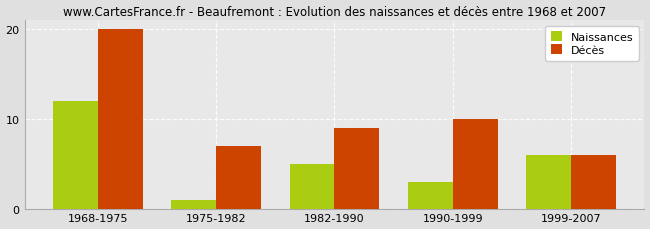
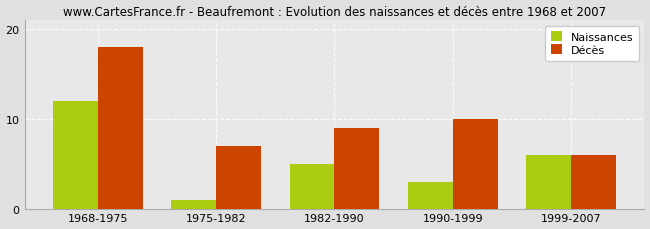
Décès/1968-1975: 20 -> 18
